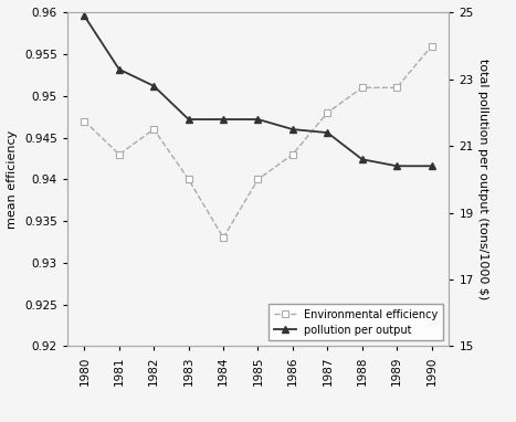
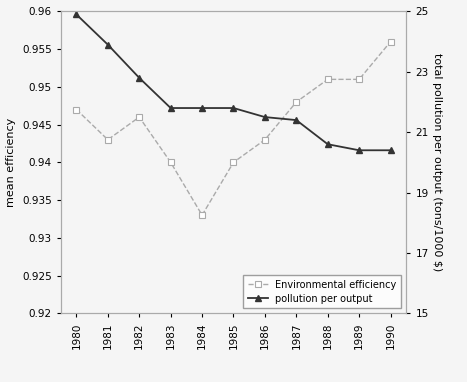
pollution per output/1981: 23.3 -> 23.9
